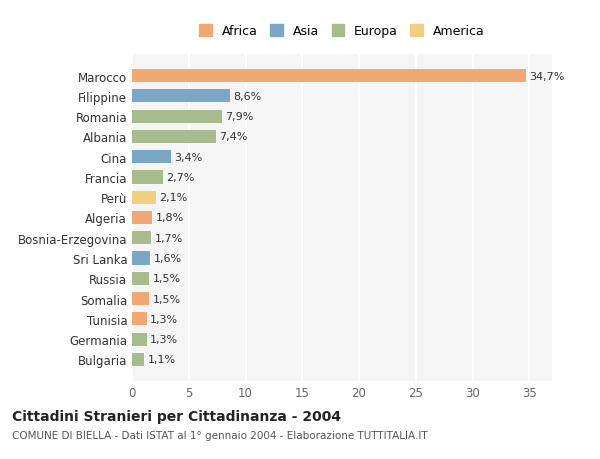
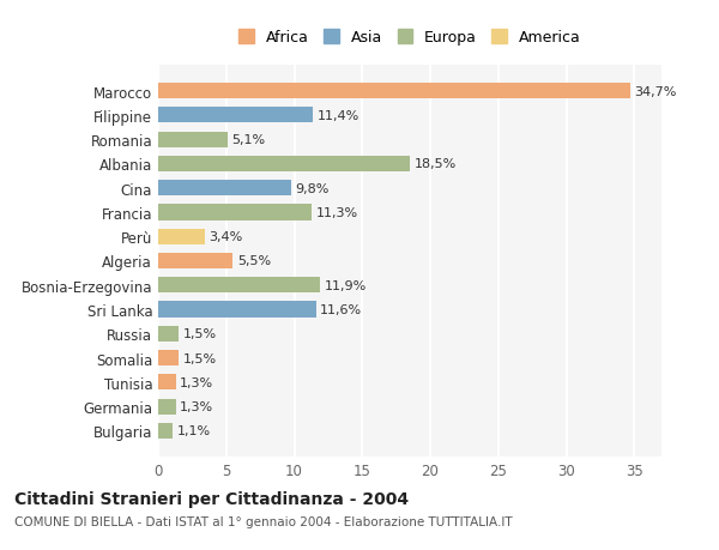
Filippine: 8,6% -> 11,4%
Romania: 7,9% -> 5,1%
Albania: 7,4% -> 18,5%
Cina: 3,4% -> 9,8%
Francia: 2,7% -> 11,3%
Perù: 2,1% -> 3,4%
Algeria: 1,8% -> 5,5%
Bosnia-Erzegovina: 1,7% -> 11,9%
Sri Lanka: 1,6% -> 11,6%
